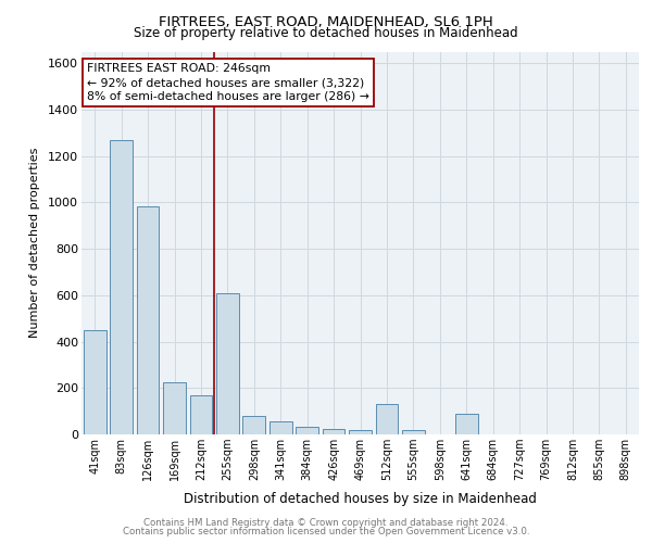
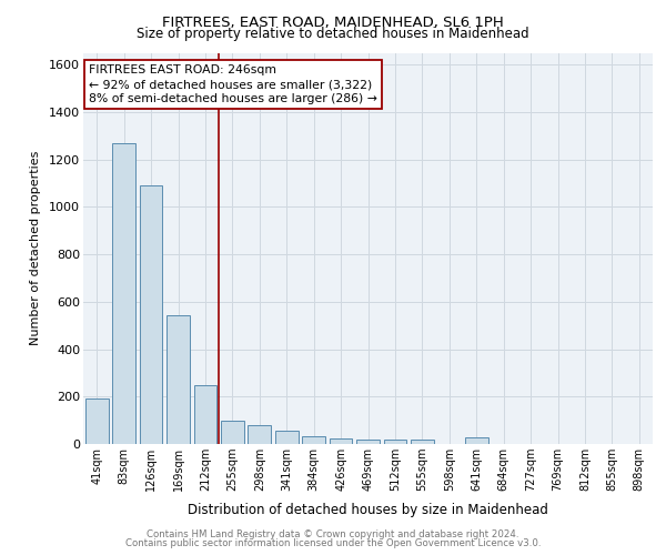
41sqm: 450 -> 192
126sqm: 985 -> 1090
169sqm: 225 -> 545
212sqm: 170 -> 248
255sqm: 610 -> 100
512sqm: 130 -> 18
641sqm: 90 -> 28
